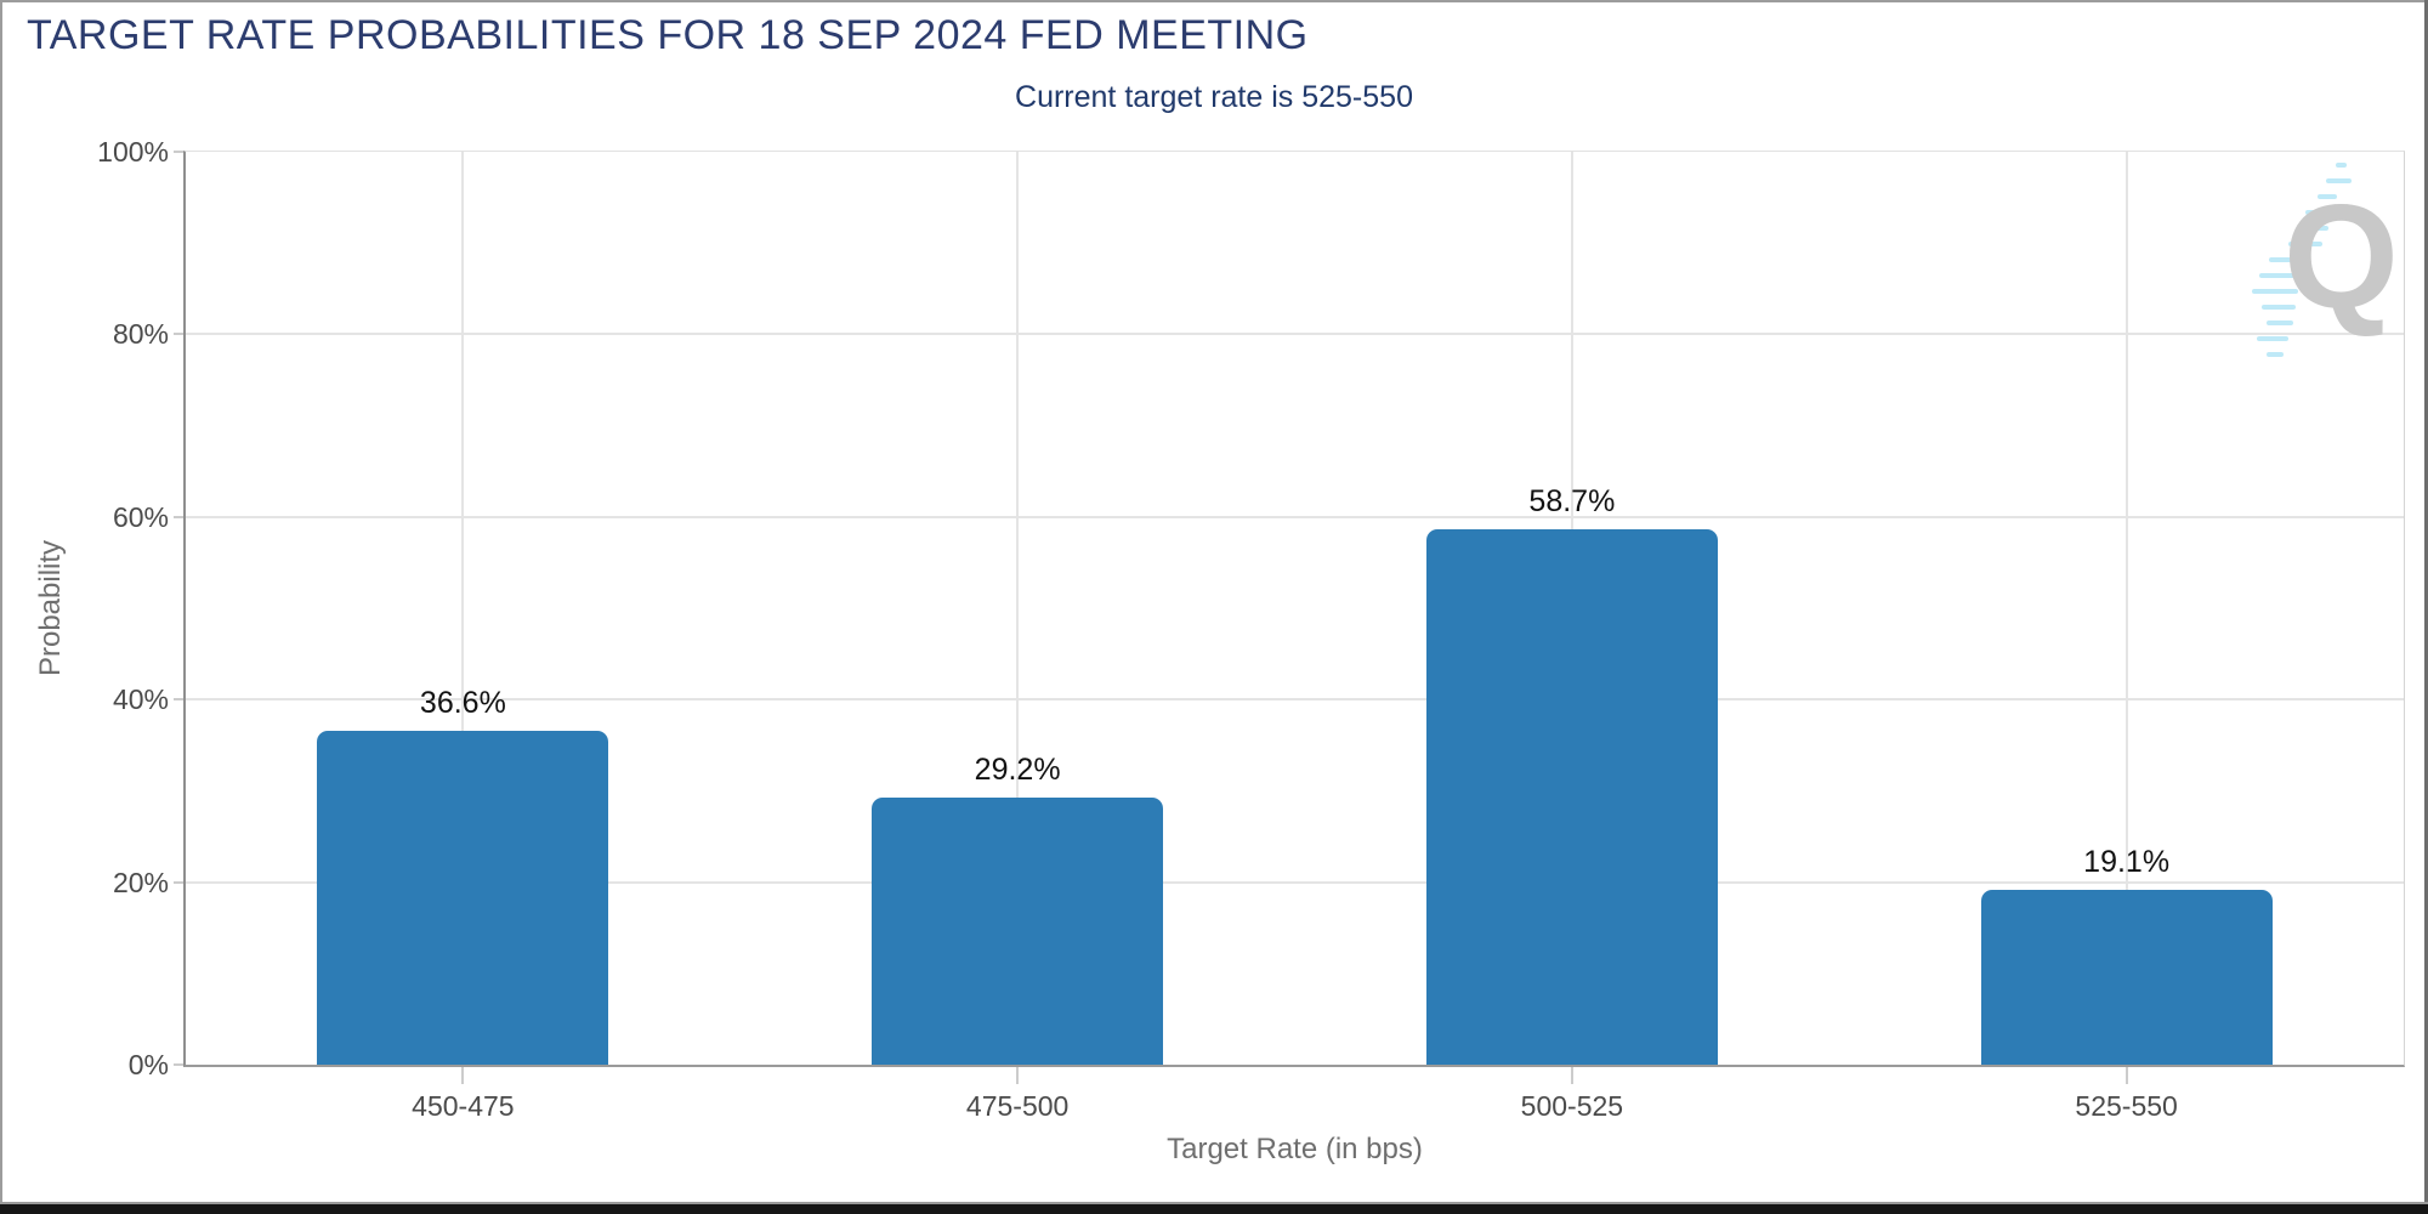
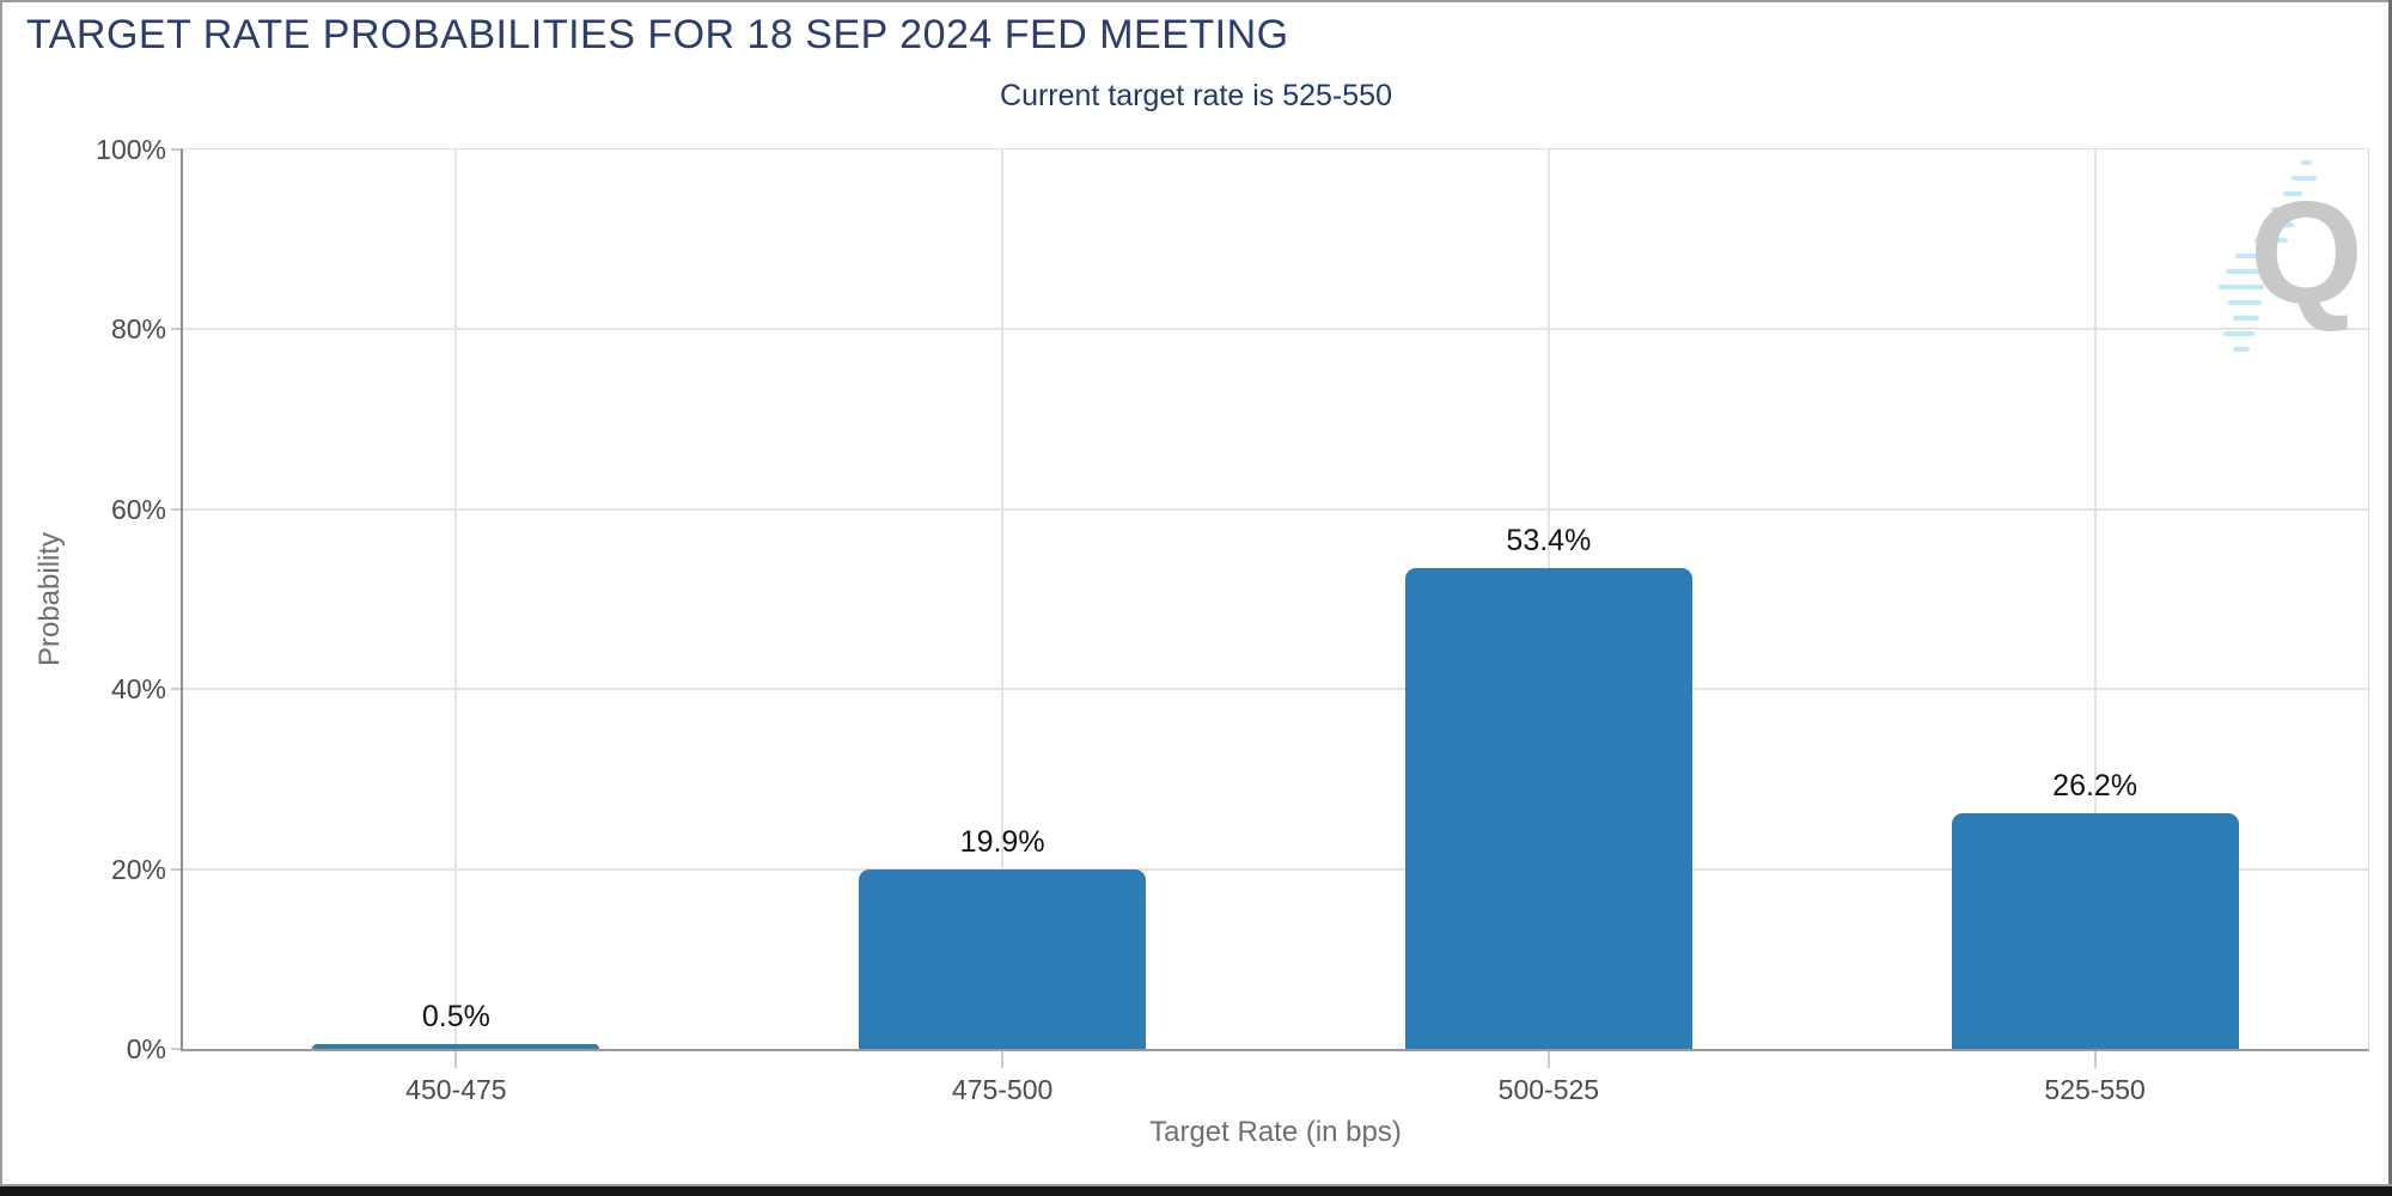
450-475: 36.6% -> 0.5%
475-500: 29.2% -> 19.9%
500-525: 58.7% -> 53.4%
525-550: 19.1% -> 26.2%
